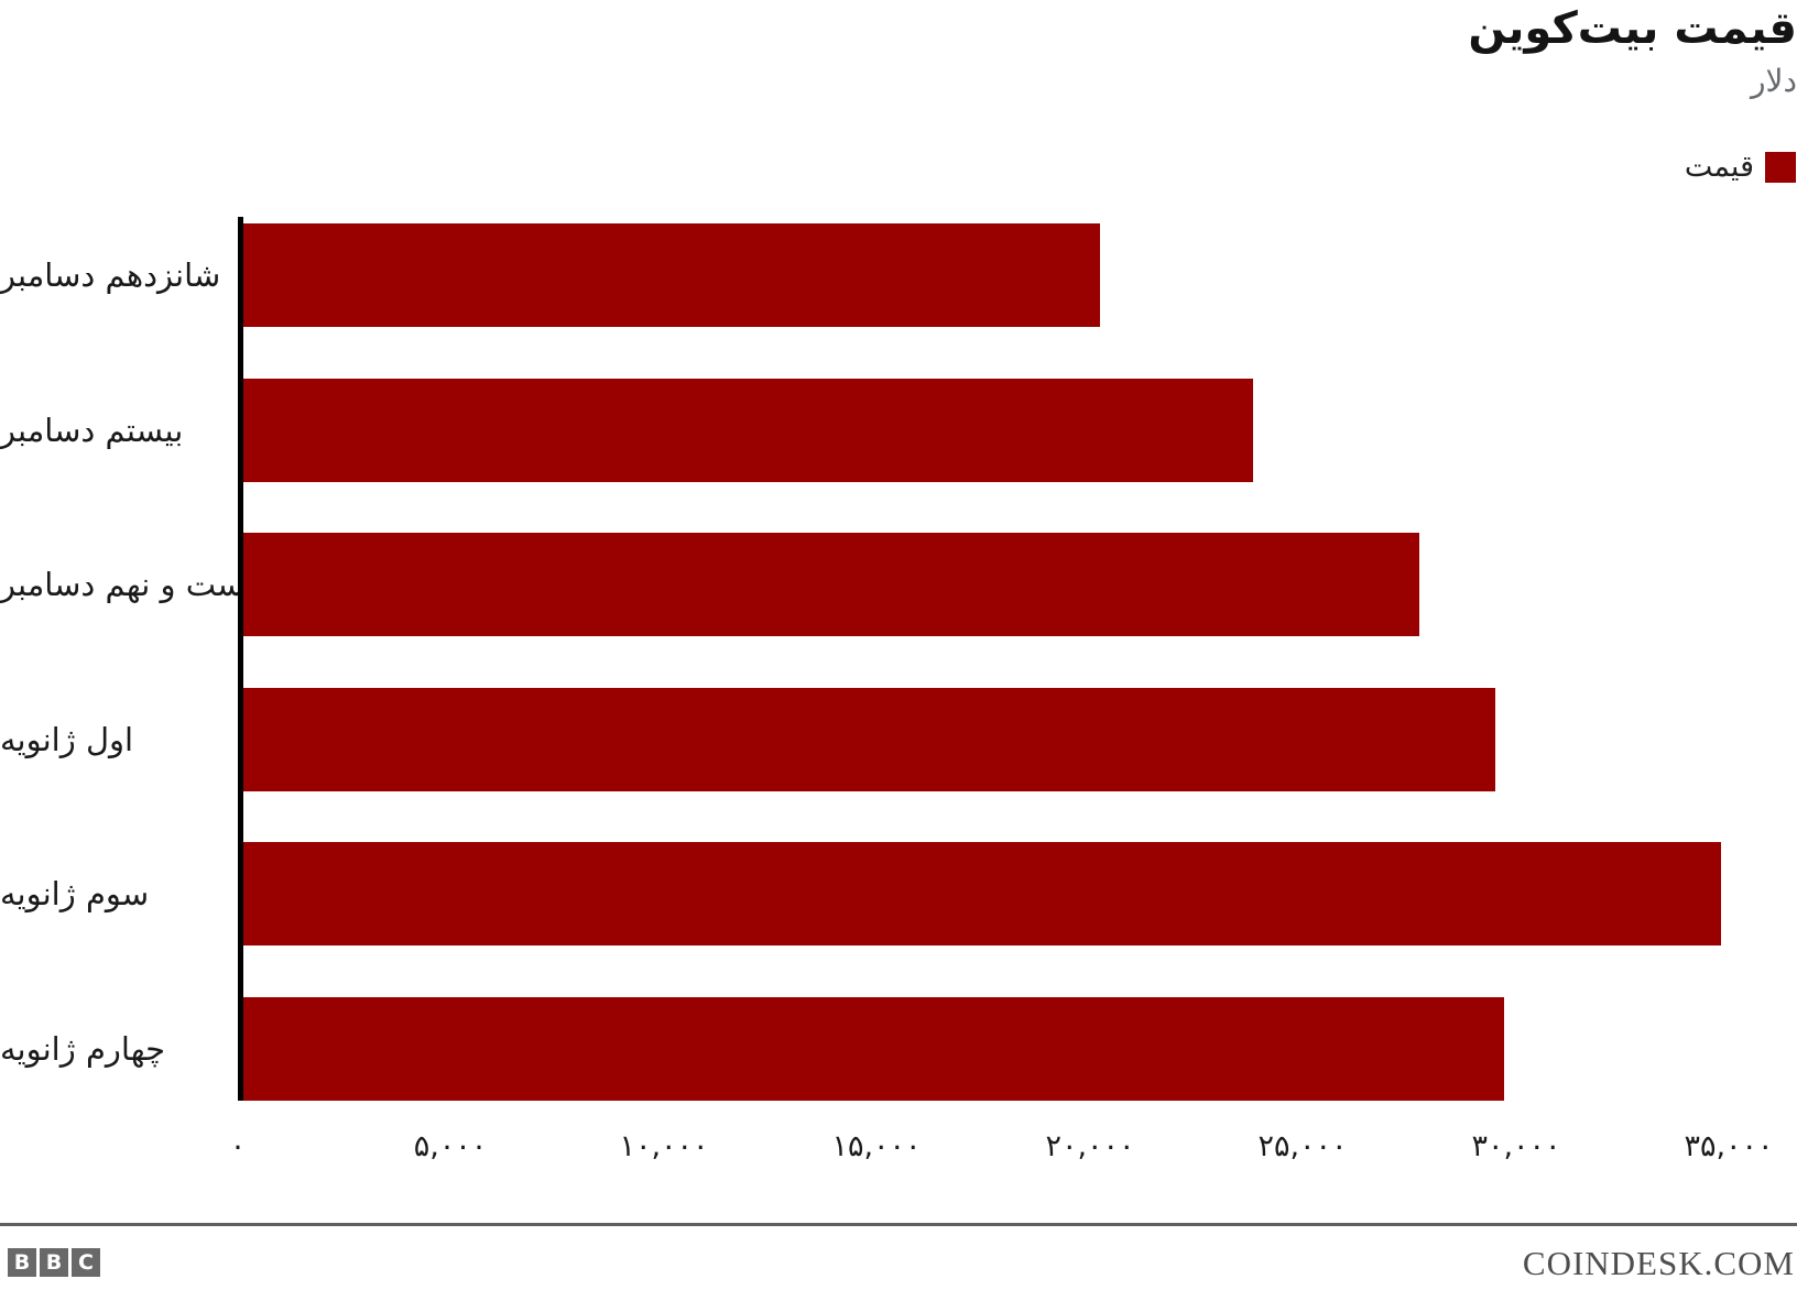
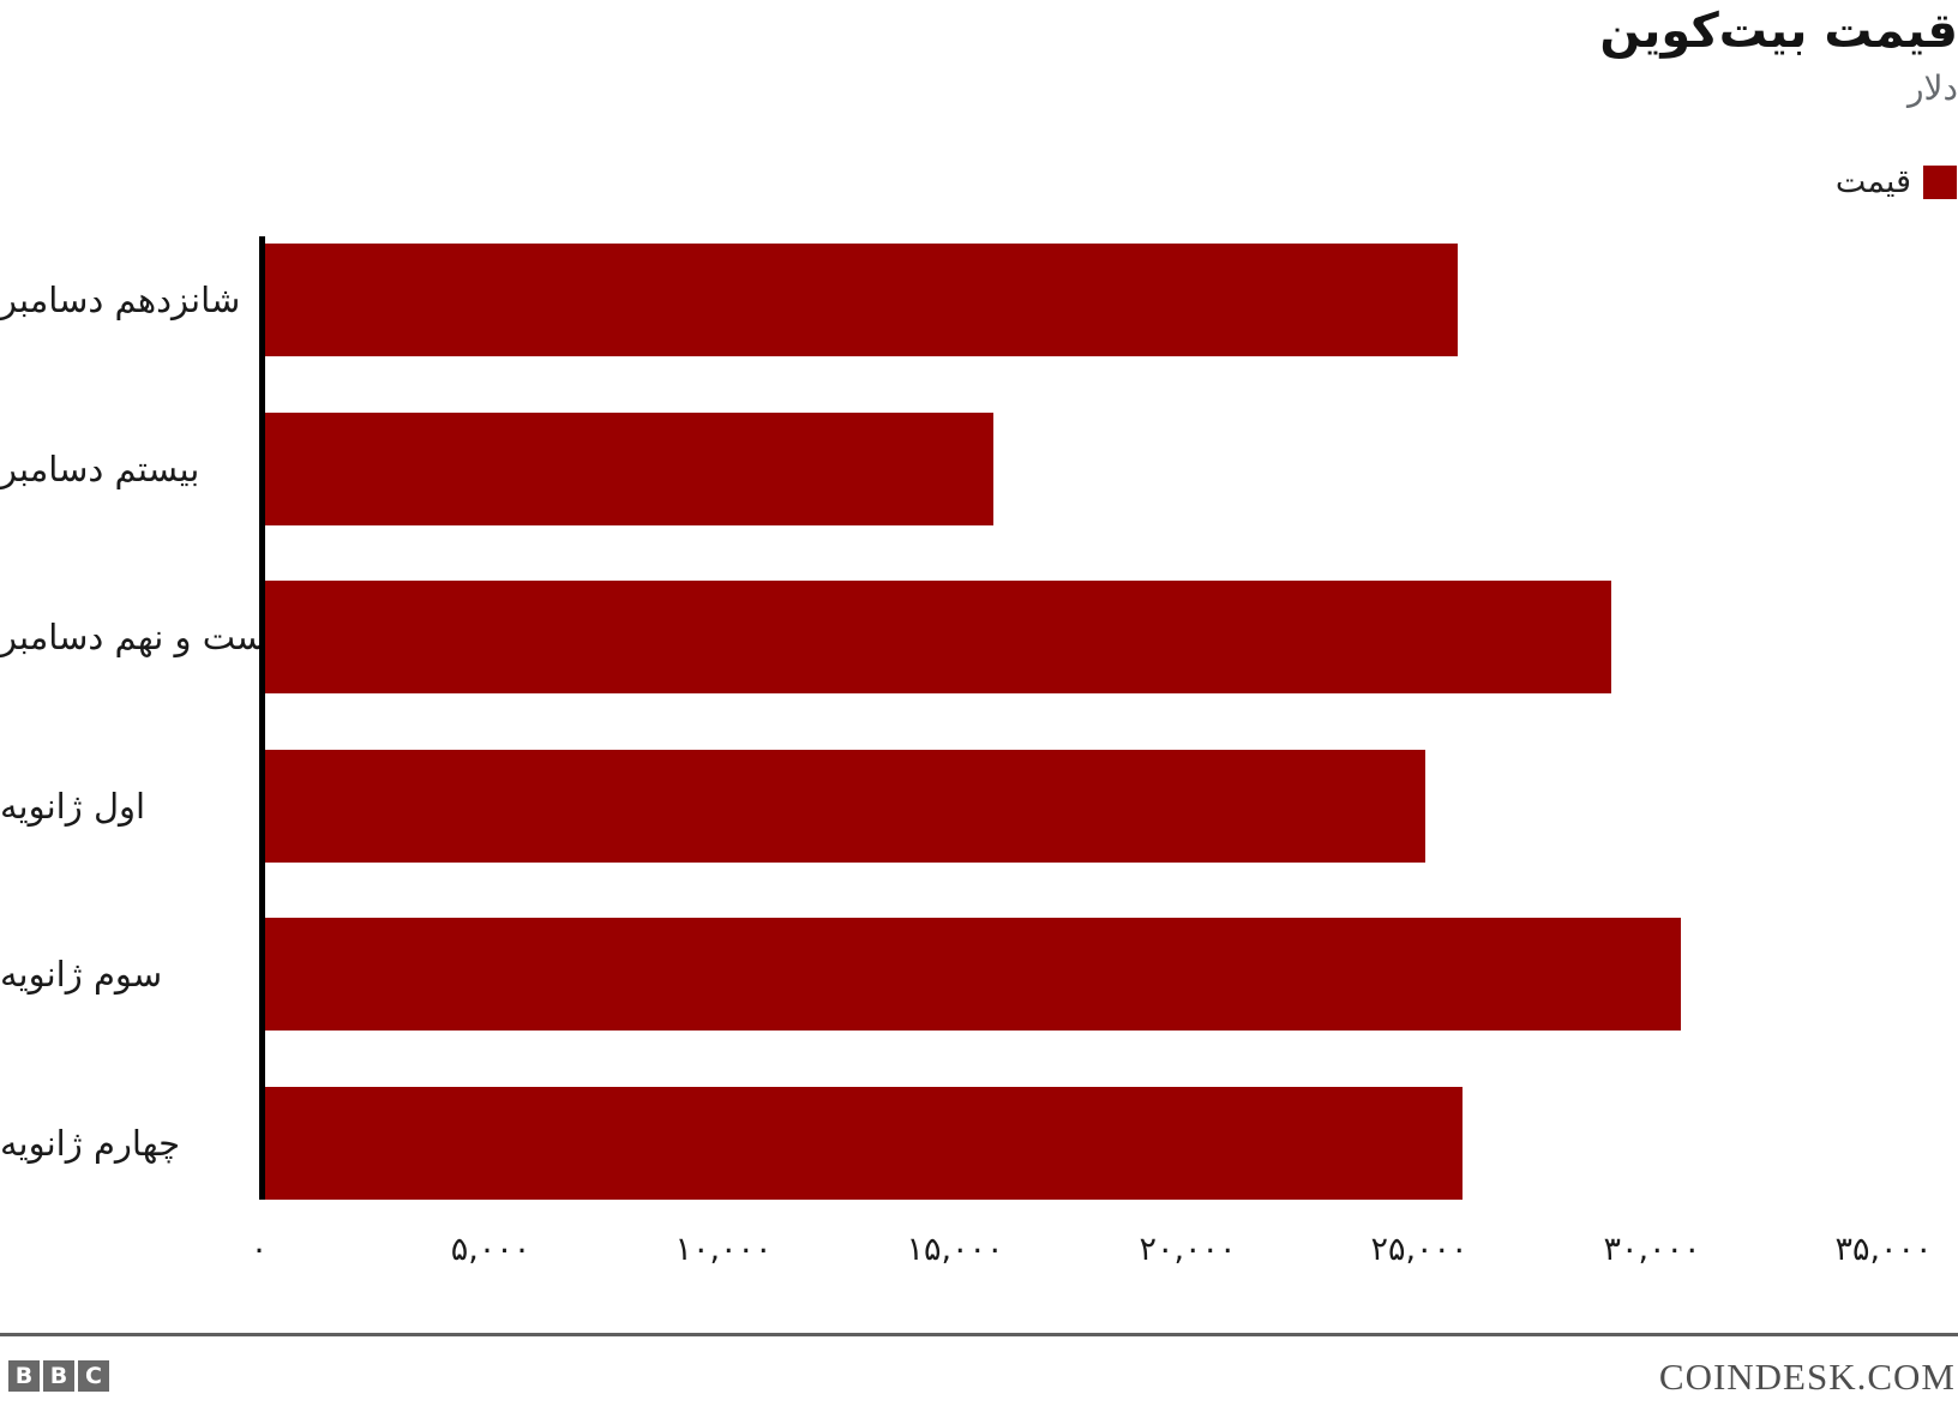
شانزدهم دسامبر: 20100 -> 25700
بیستم دسامبر: 23700 -> 15700
بیست و نهم دسامبر: 27600 -> 29000
اول ژانویه: 29400 -> 25000
سوم ژانویه: 34700 -> 30500
چهارم ژانویه: 29600 -> 25800
